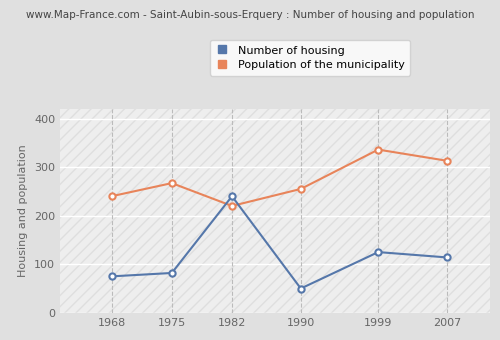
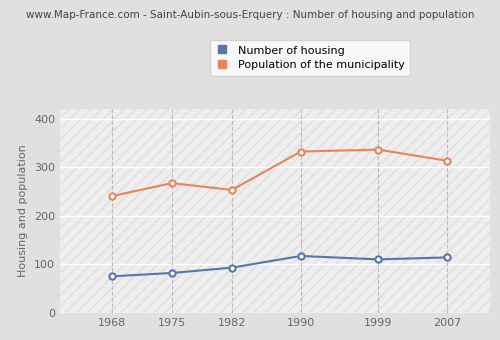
Number of housing/1982: 240 -> 93
Population of the municipality/1982: 220 -> 253
Number of housing/1990: 50 -> 117
Population of the municipality/1990: 255 -> 332
Number of housing/1999: 125 -> 110
